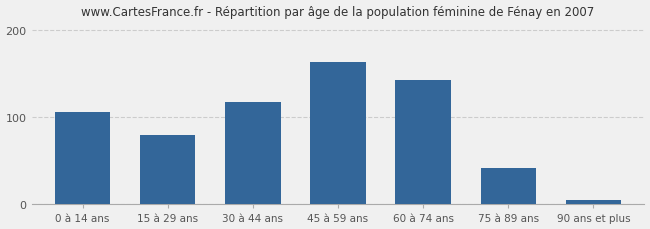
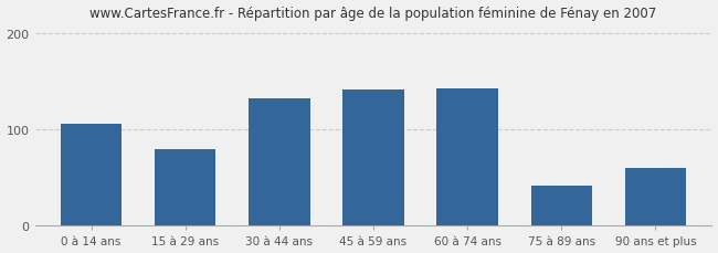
30 à 44 ans: 118 -> 132
45 à 59 ans: 163 -> 142
90 ans et plus: 5 -> 60
